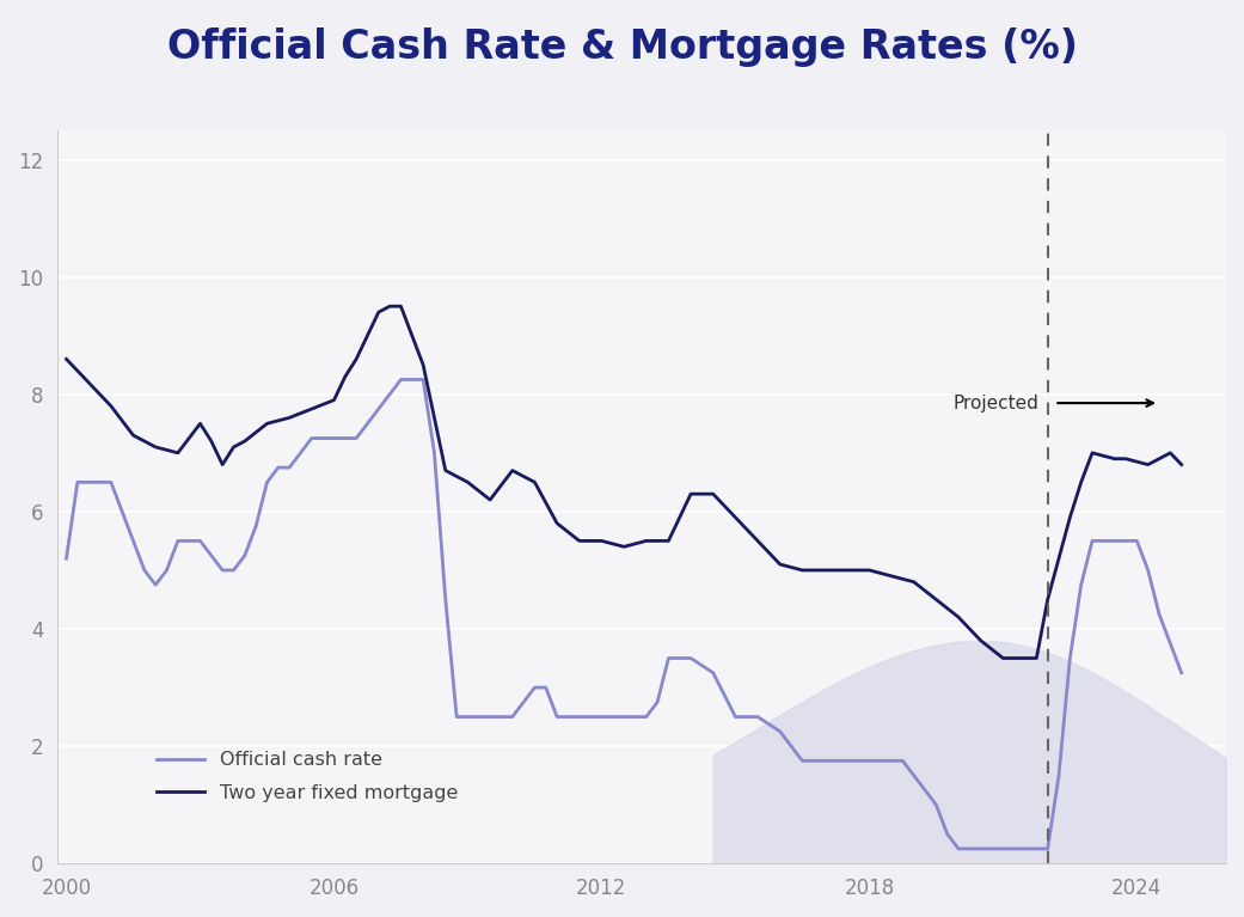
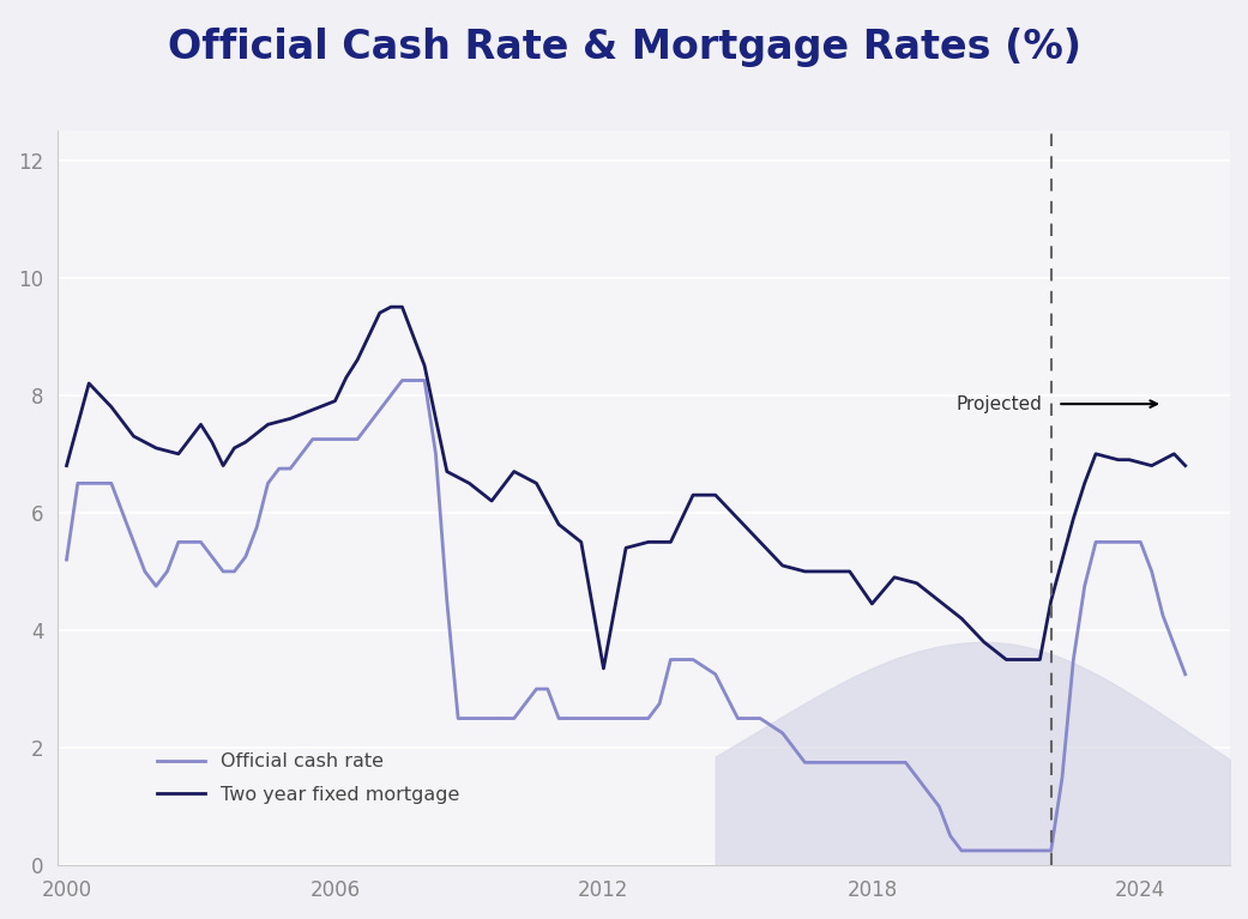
Two year fixed mortgage/2000: 8.60 -> 6.80
Two year fixed mortgage/2012: 5.50 -> 3.35
Two year fixed mortgage/2018: 5.00 -> 4.45
